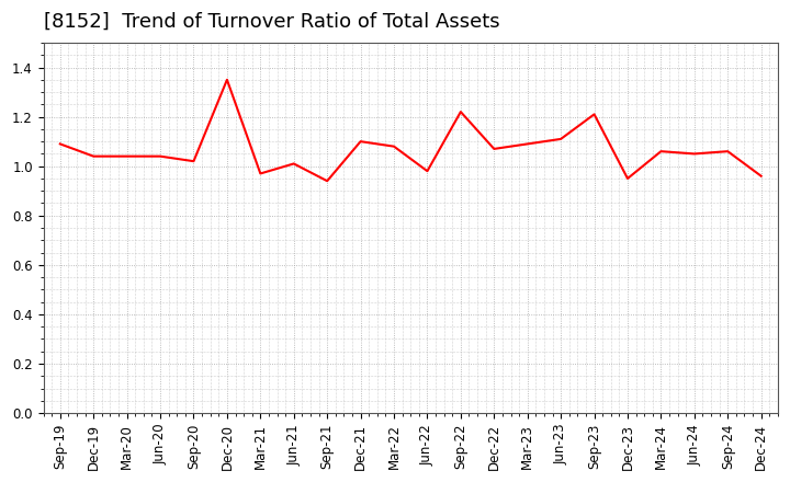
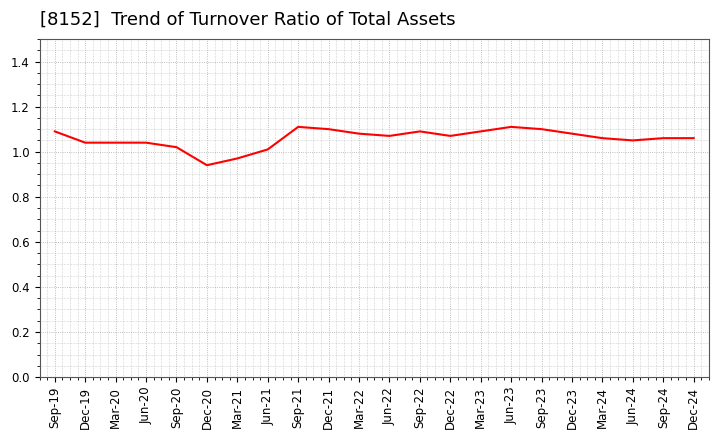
Dec-20: 1.35 -> 0.94
Sep-21: 0.94 -> 1.11
Jun-22: 0.98 -> 1.07
Sep-22: 1.22 -> 1.09
Sep-23: 1.21 -> 1.10
Dec-23: 0.95 -> 1.08
Dec-24: 0.96 -> 1.06
